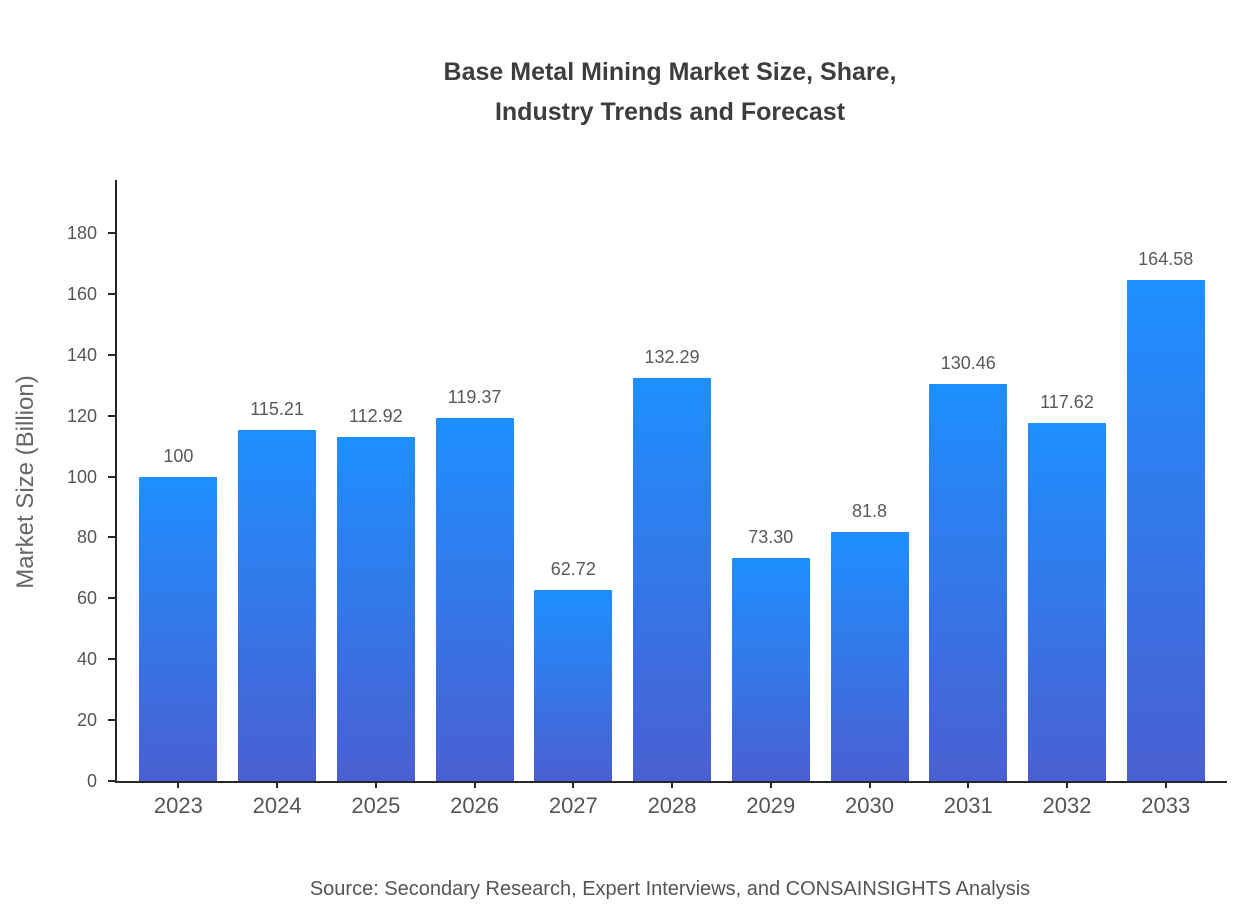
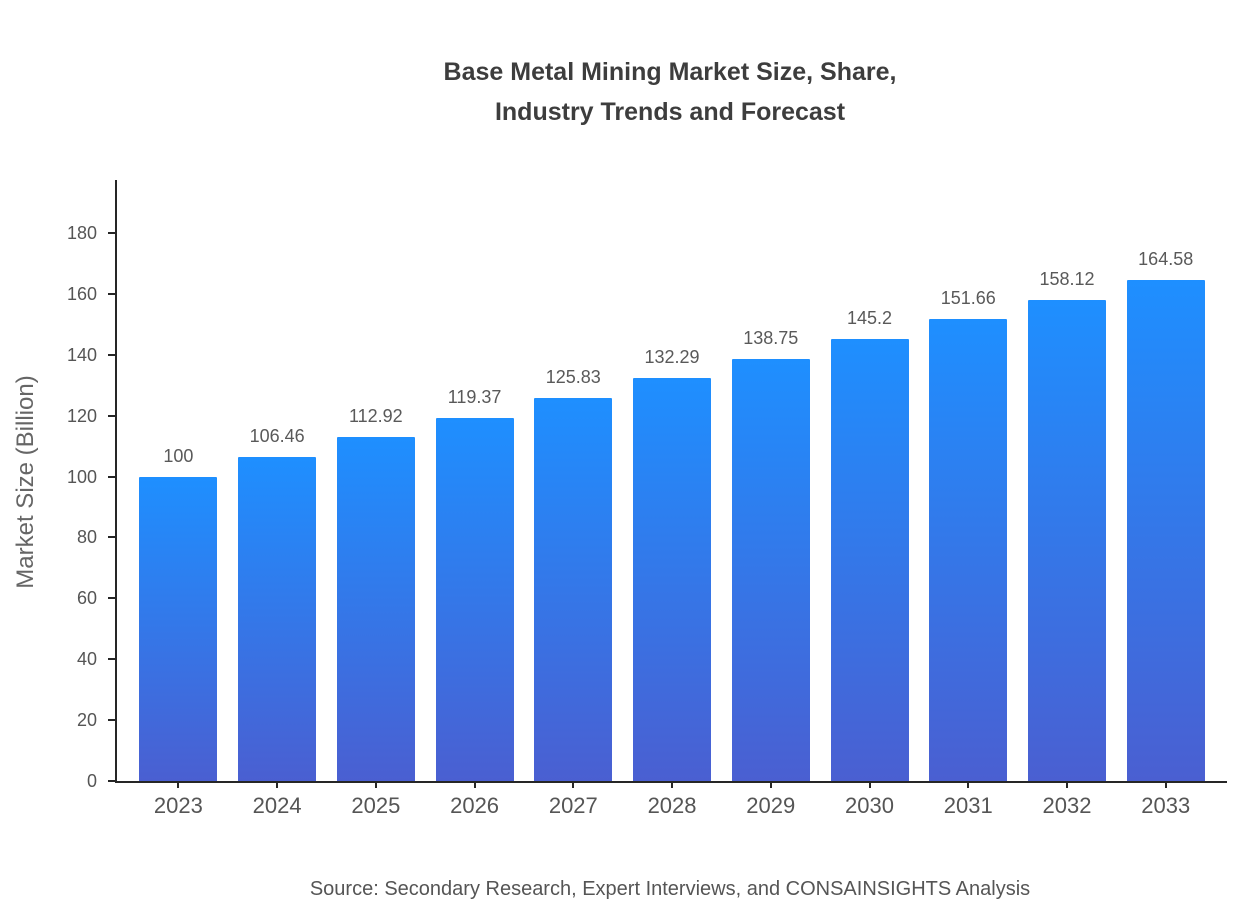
2024: 115.21 -> 106.46
2027: 62.72 -> 125.83
2029: 73.30 -> 138.75
2030: 81.8 -> 145.2
2031: 130.46 -> 151.66
2032: 117.62 -> 158.12
